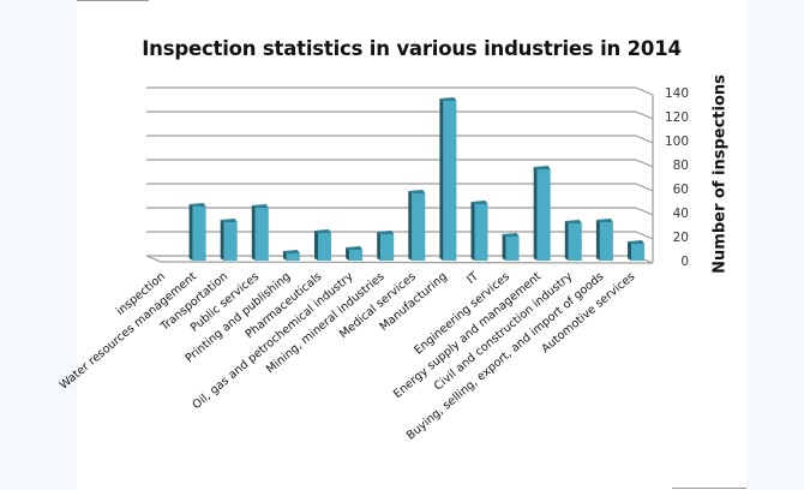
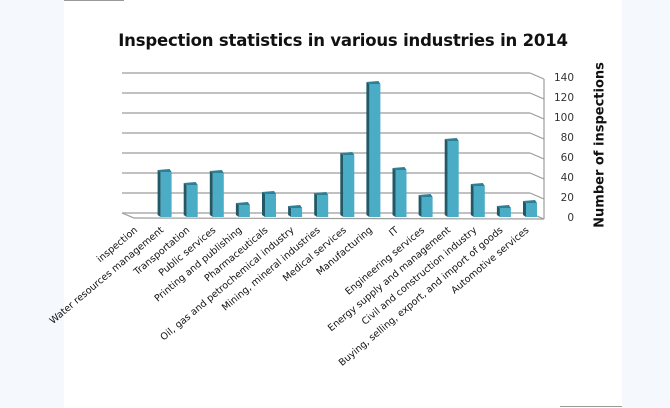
Printing and publishing: 7 -> 13
Medical services: 57 -> 63
Buying, selling, export, and import of goods: 33 -> 10
